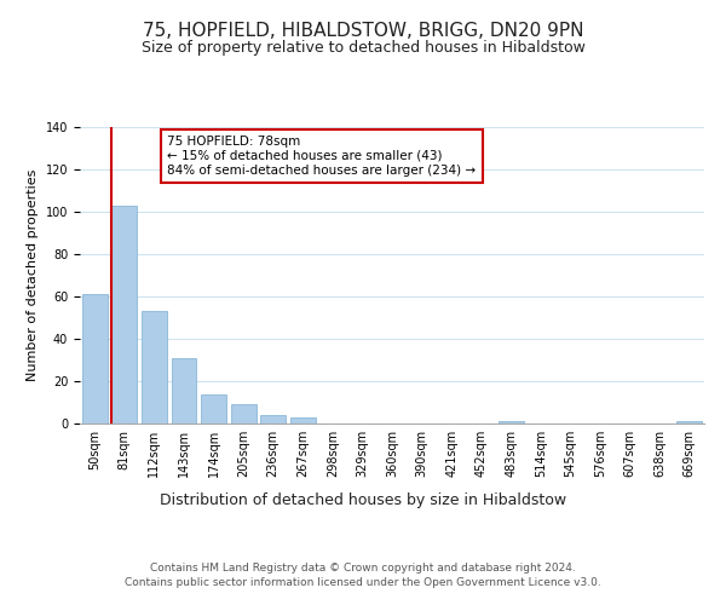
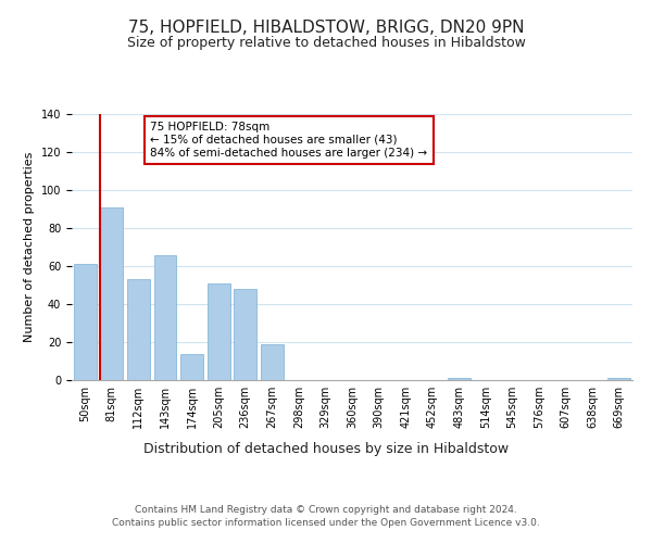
81sqm: 103 -> 91
143sqm: 31 -> 66
205sqm: 9 -> 51
236sqm: 4 -> 48
267sqm: 3 -> 19
